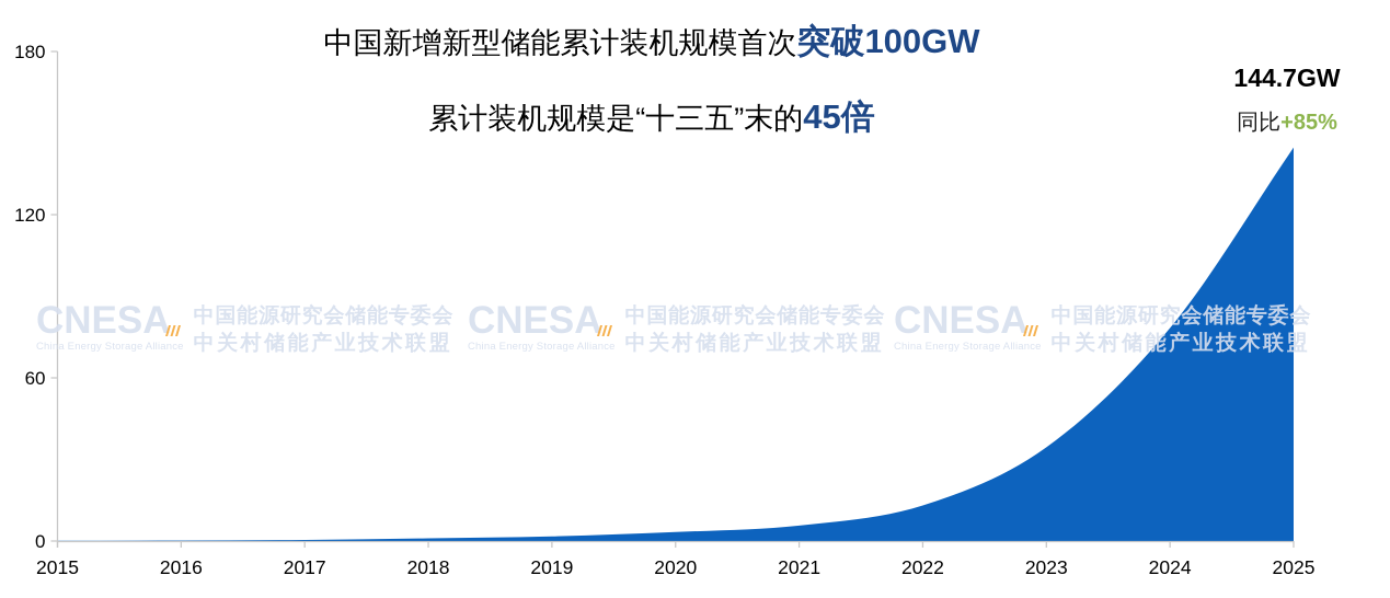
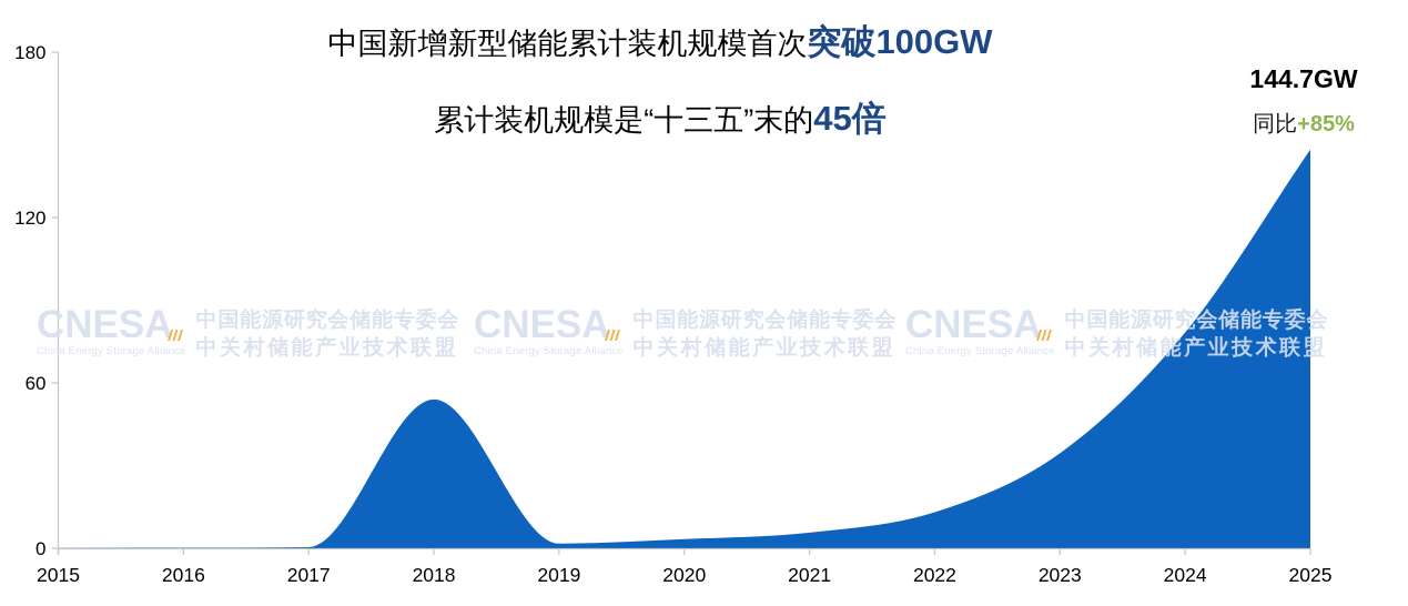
2018: 1 -> 54
